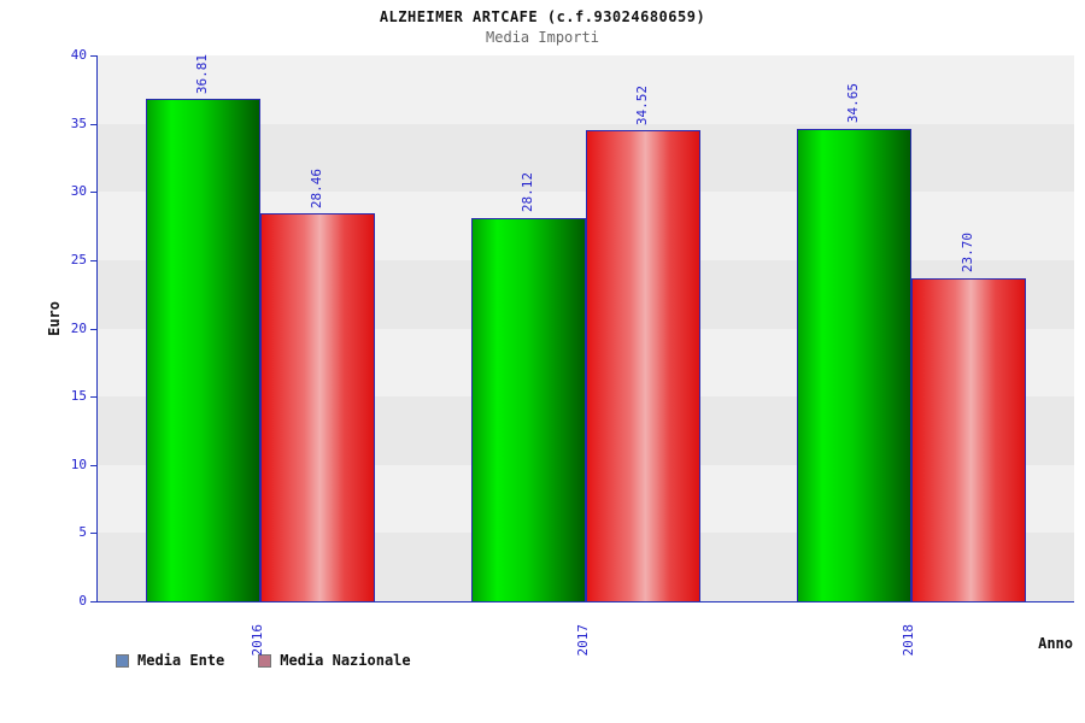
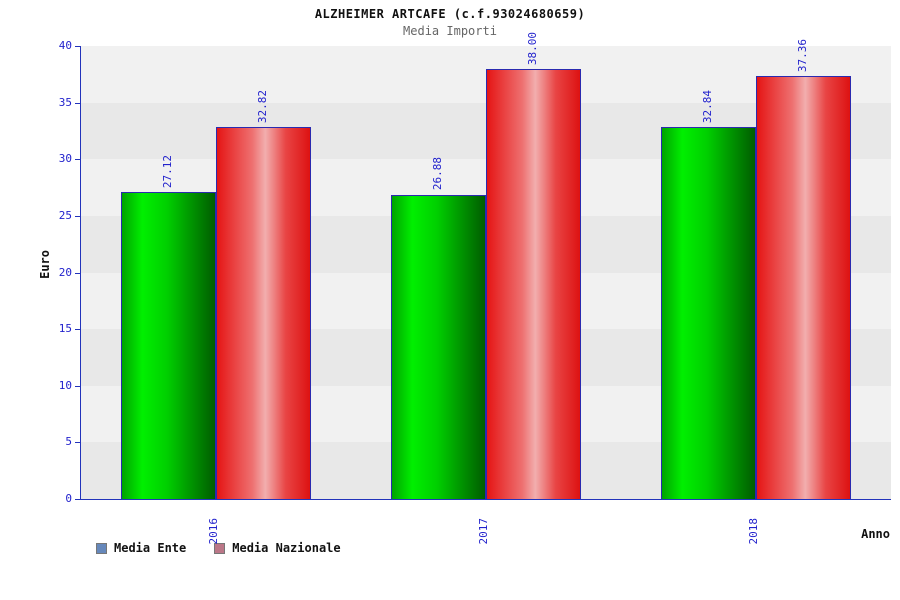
Media Ente/2016: 36.81 -> 27.12
Media Nazionale/2016: 28.46 -> 32.82
Media Ente/2017: 28.12 -> 26.88
Media Nazionale/2017: 34.52 -> 38.00
Media Ente/2018: 34.65 -> 32.84
Media Nazionale/2018: 23.70 -> 37.36
